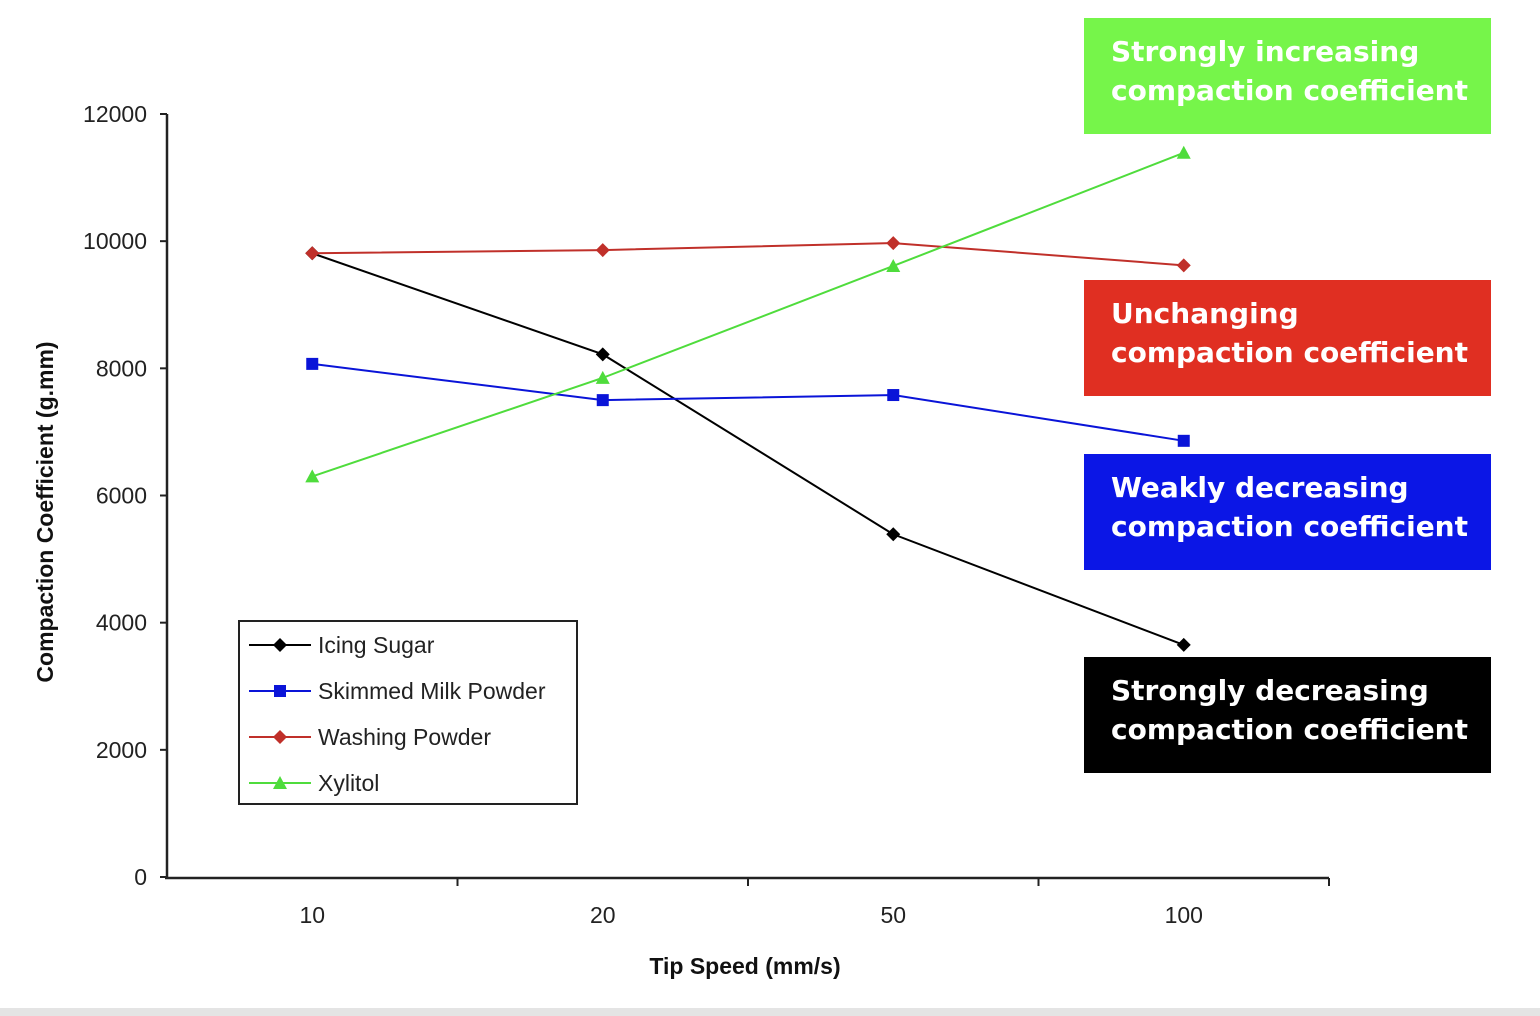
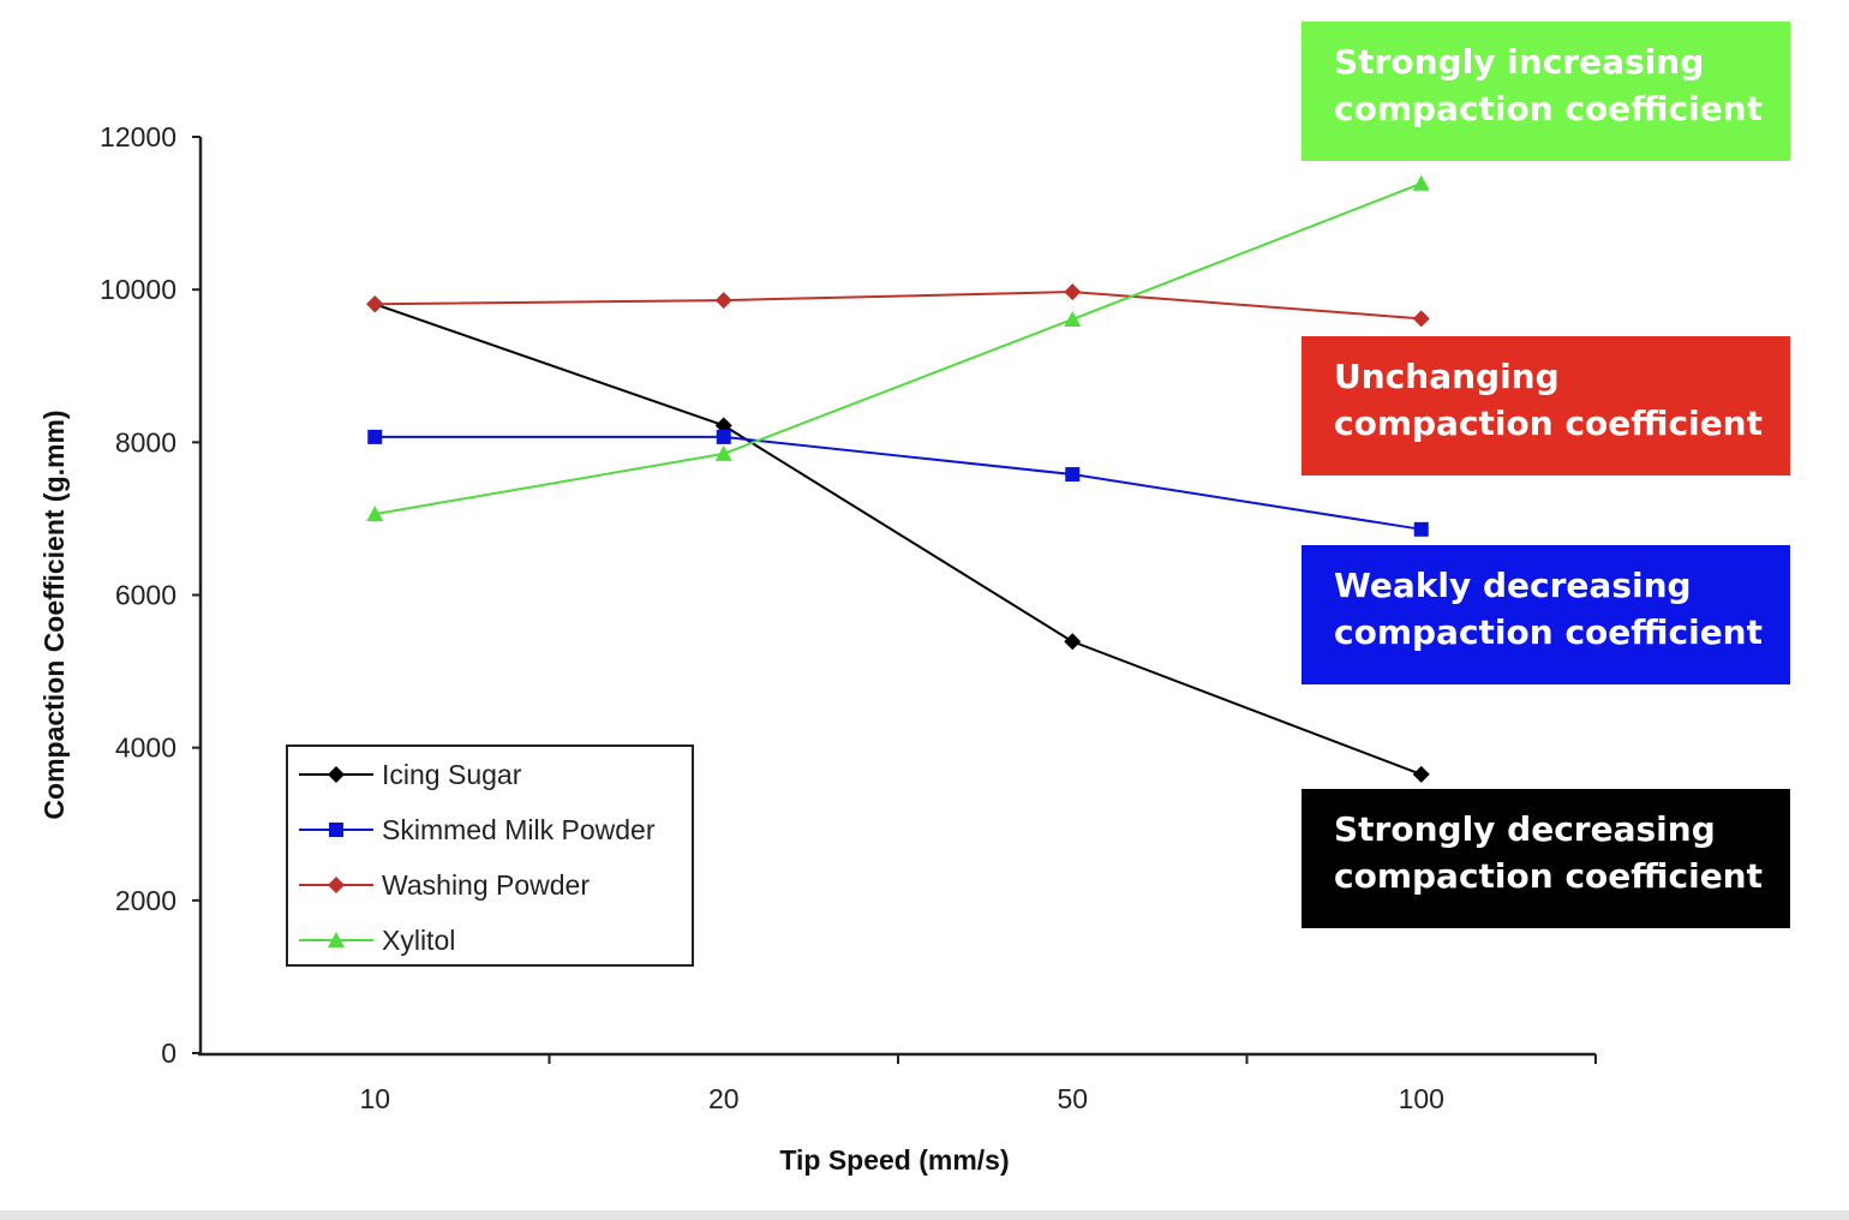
Xylitol/10: 6300 -> 7100
Skimmed Milk Powder/20: 7500 -> 8100
